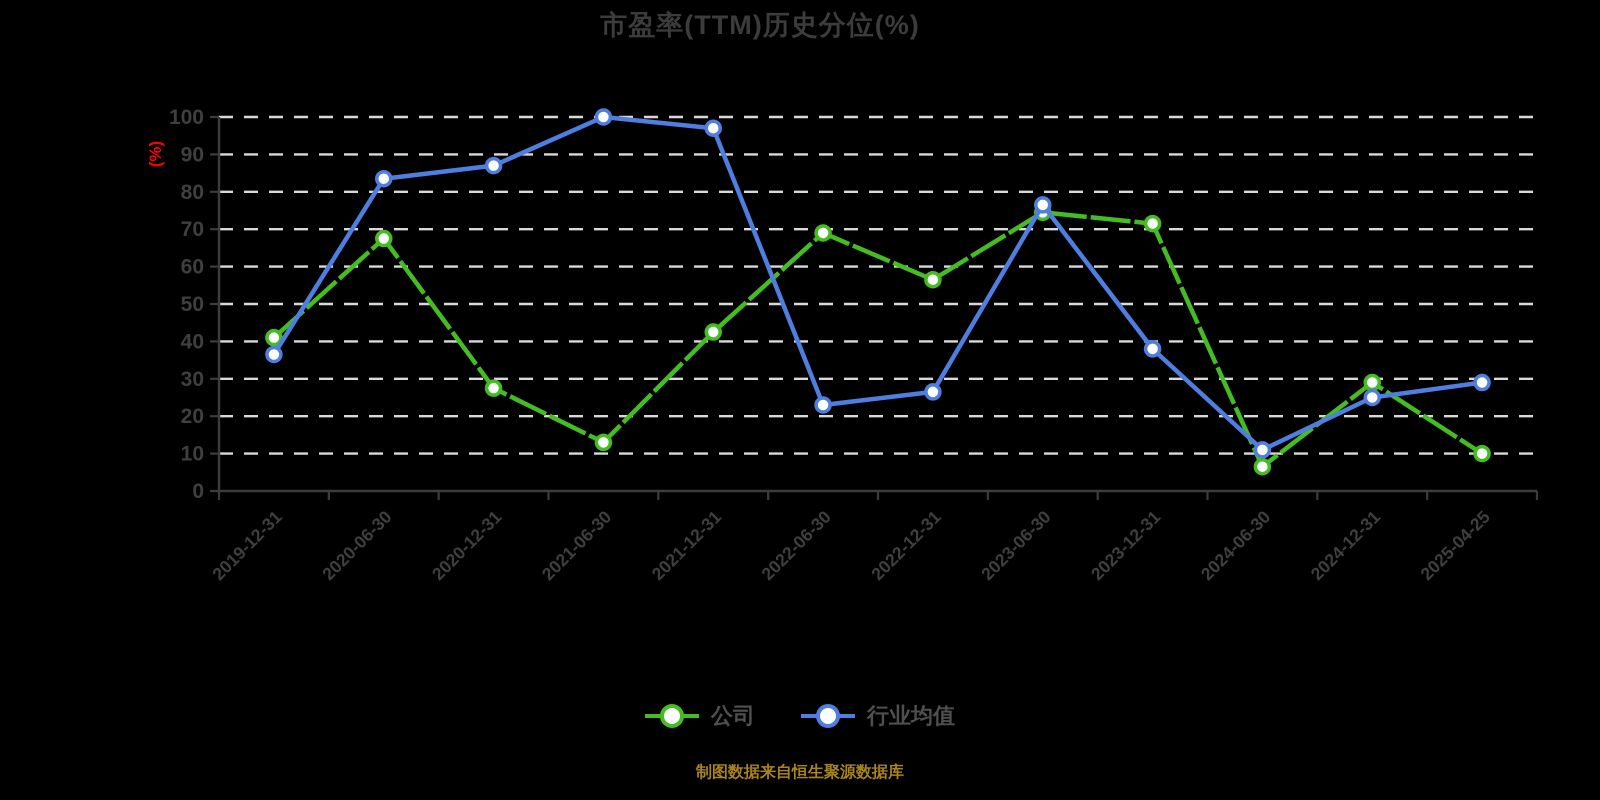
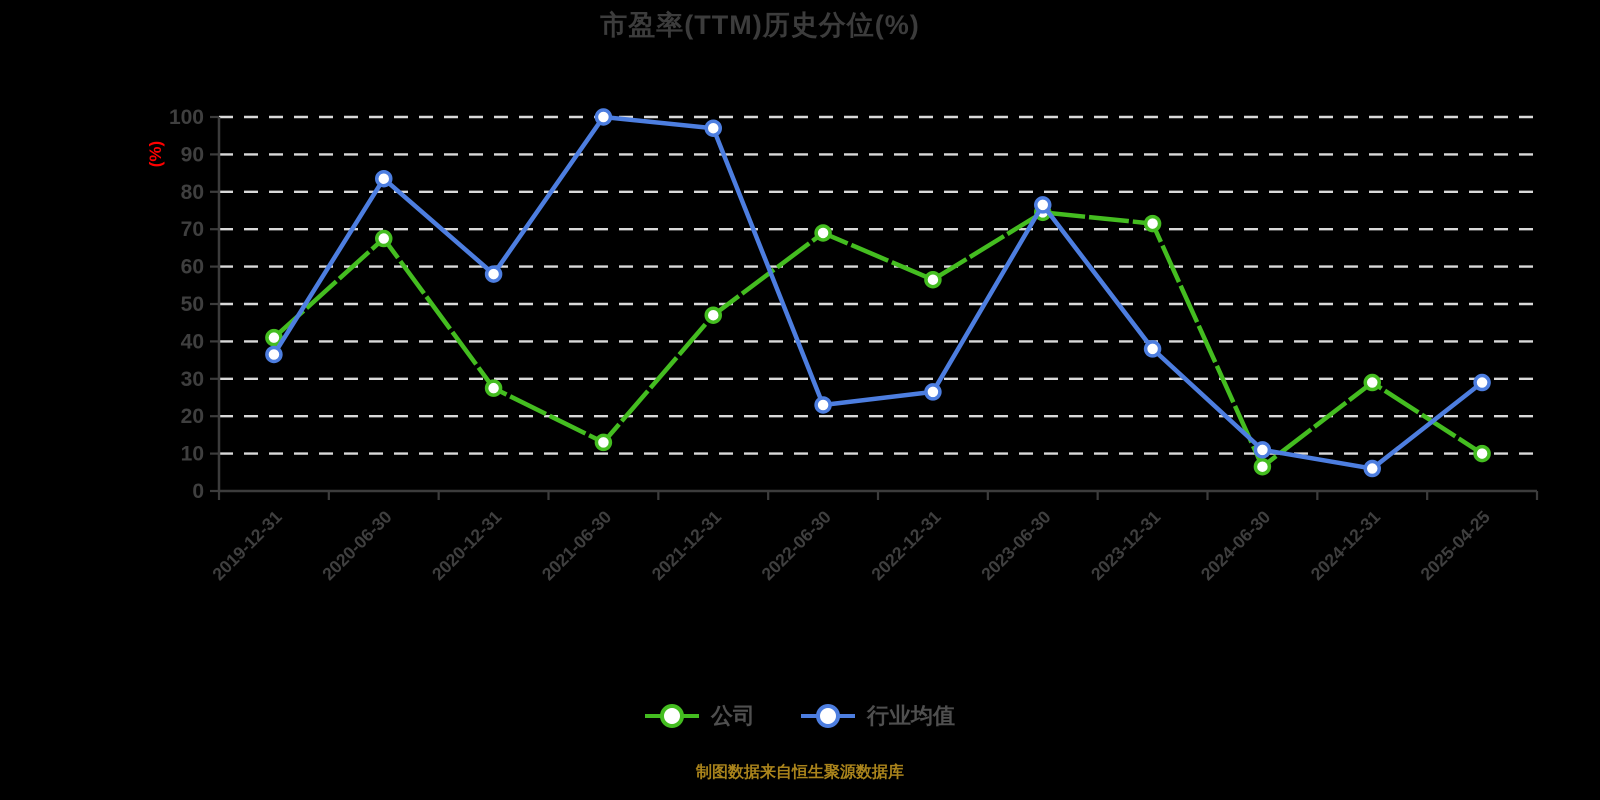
行业均值/2020-12-31: 87 -> 58
公司/2021-12-31: 42 -> 47
行业均值/2024-12-31: 25 -> 6
